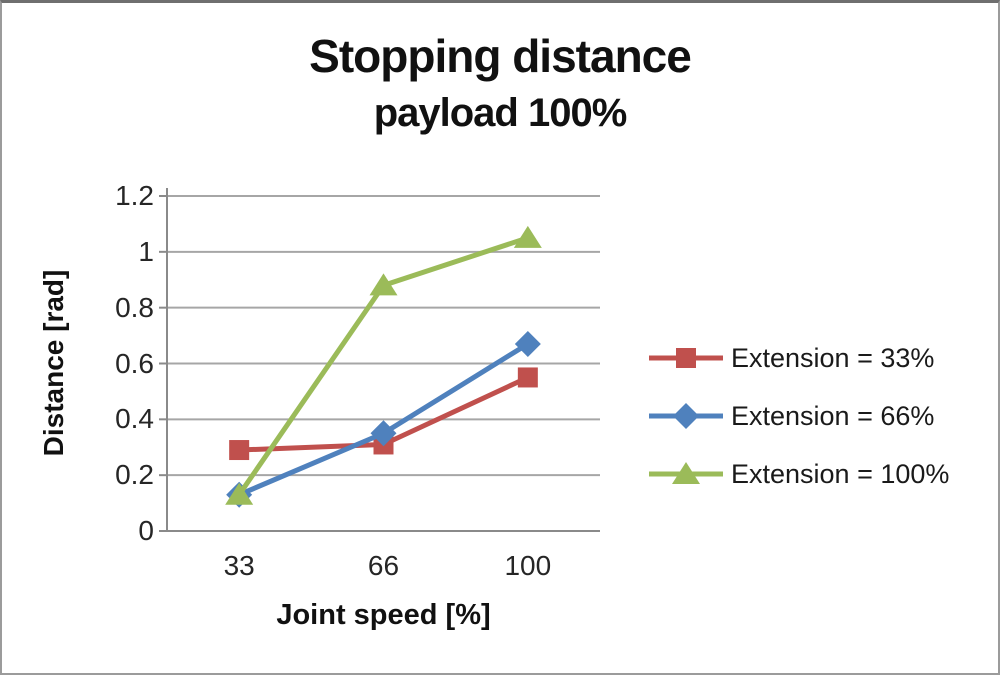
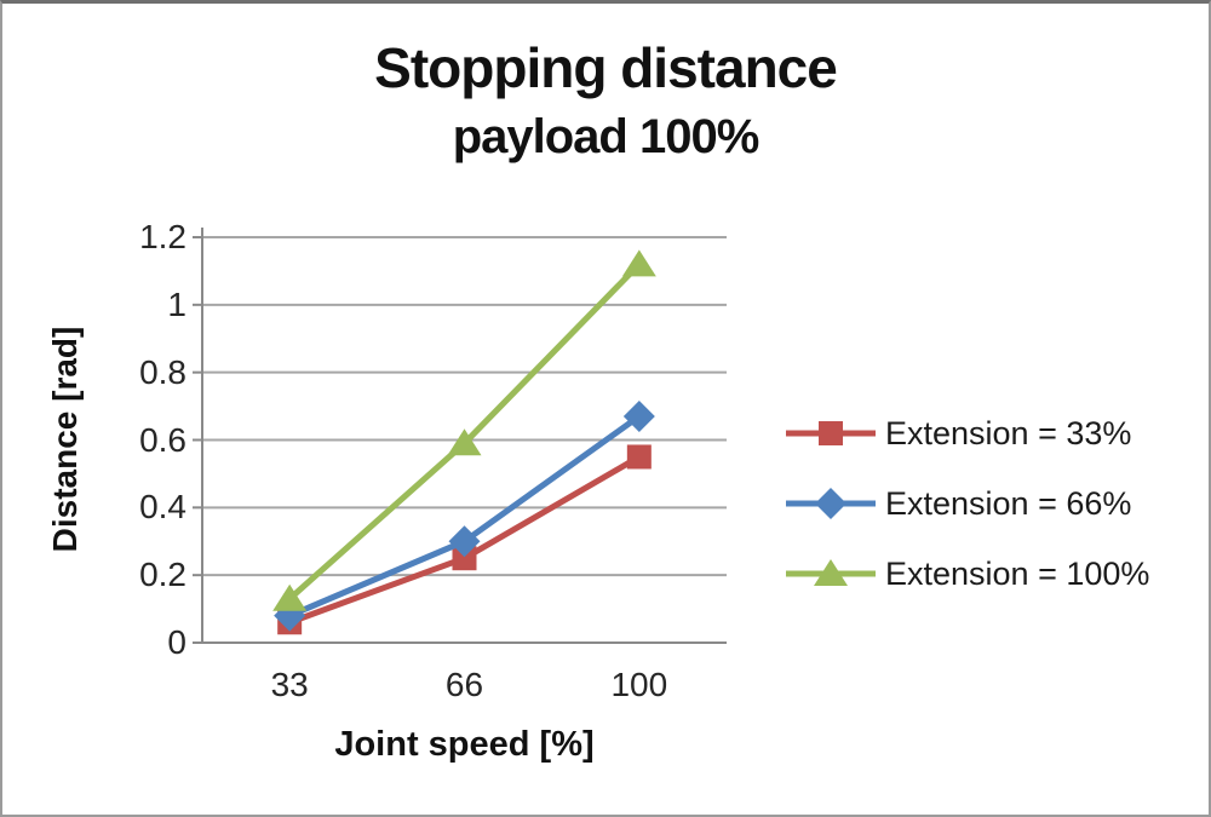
Extension = 33%/33: 0.29 -> 0.06
Extension = 66%/33: 0.13 -> 0.08
Extension = 33%/66: 0.31 -> 0.25
Extension = 66%/66: 0.35 -> 0.30
Extension = 100%/66: 0.88 -> 0.59
Extension = 100%/100: 1.05 -> 1.12
